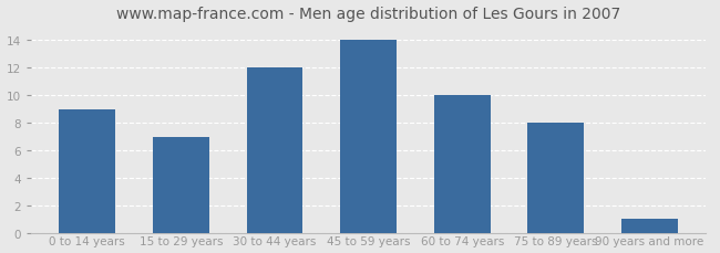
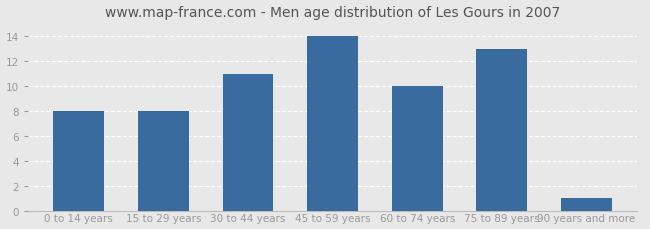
0 to 14 years: 9 -> 8
15 to 29 years: 7 -> 8
30 to 44 years: 12 -> 11
75 to 89 years: 8 -> 13
